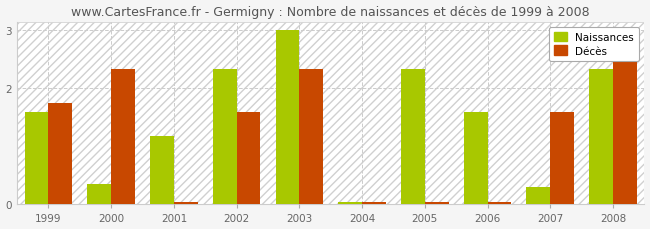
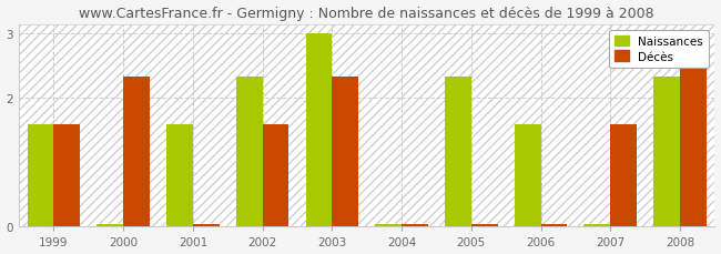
Décès/1999: 1.74 -> 1.60
Naissances/2000: 0.36 -> 0.05
Naissances/2001: 1.18 -> 1.60
Naissances/2007: 0.30 -> 0.05
